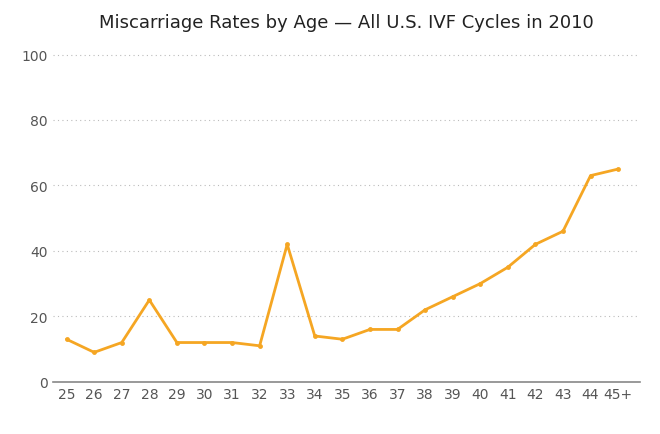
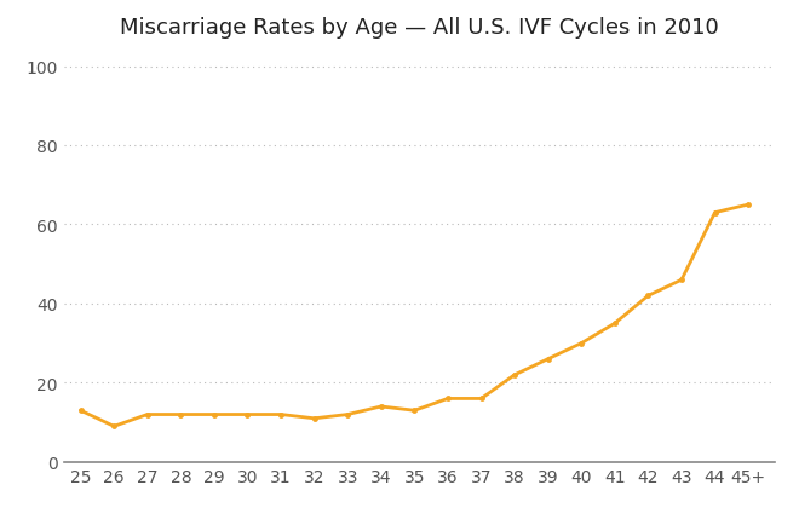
28: 25 -> 12
33: 42 -> 12
